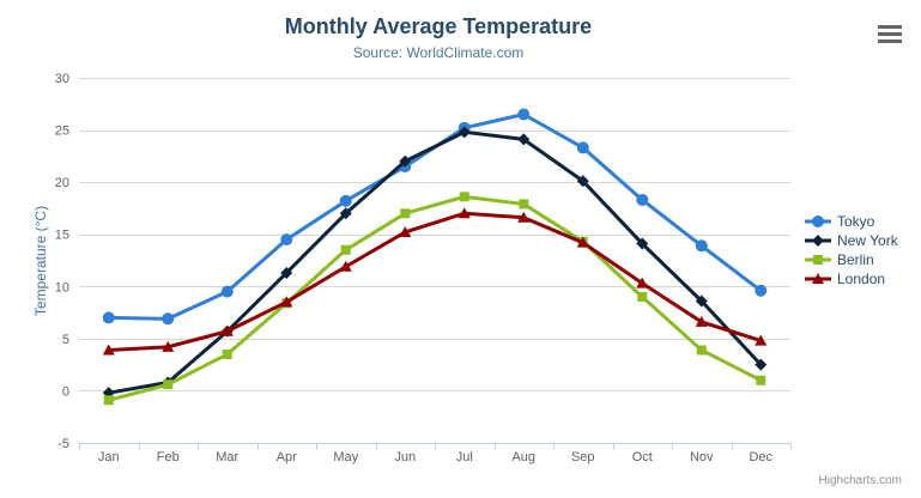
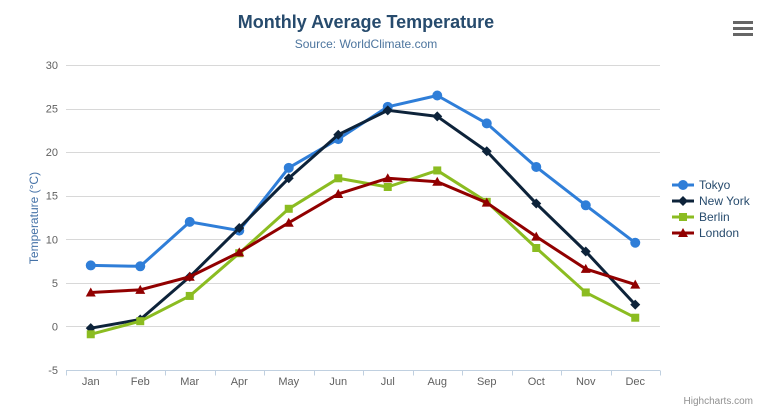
Tokyo/Mar: 10 -> 12
Tokyo/Apr: 14 -> 11
Berlin/Jul: 19 -> 16
